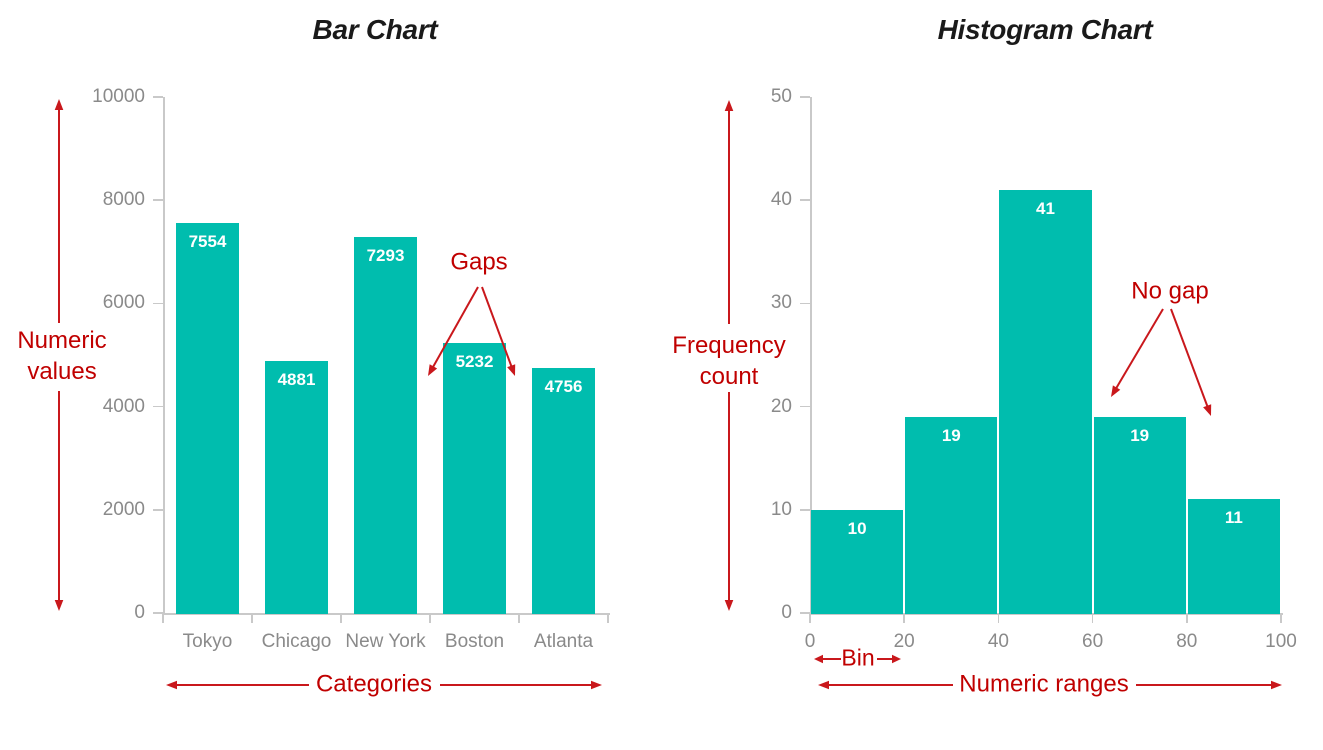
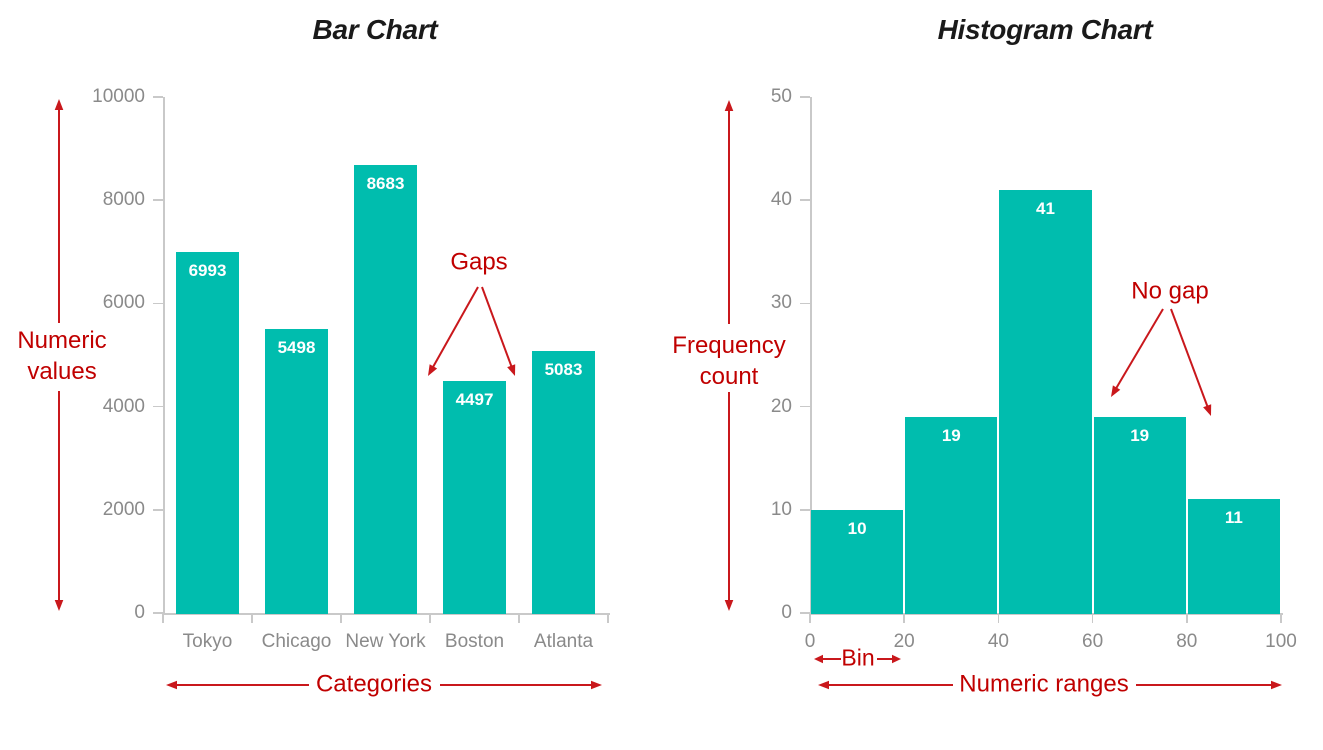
Bar Chart/Tokyo: 7554 -> 6993
Bar Chart/Chicago: 4881 -> 5498
Bar Chart/New York: 7293 -> 8683
Bar Chart/Boston: 5232 -> 4497
Bar Chart/Atlanta: 4756 -> 5083
